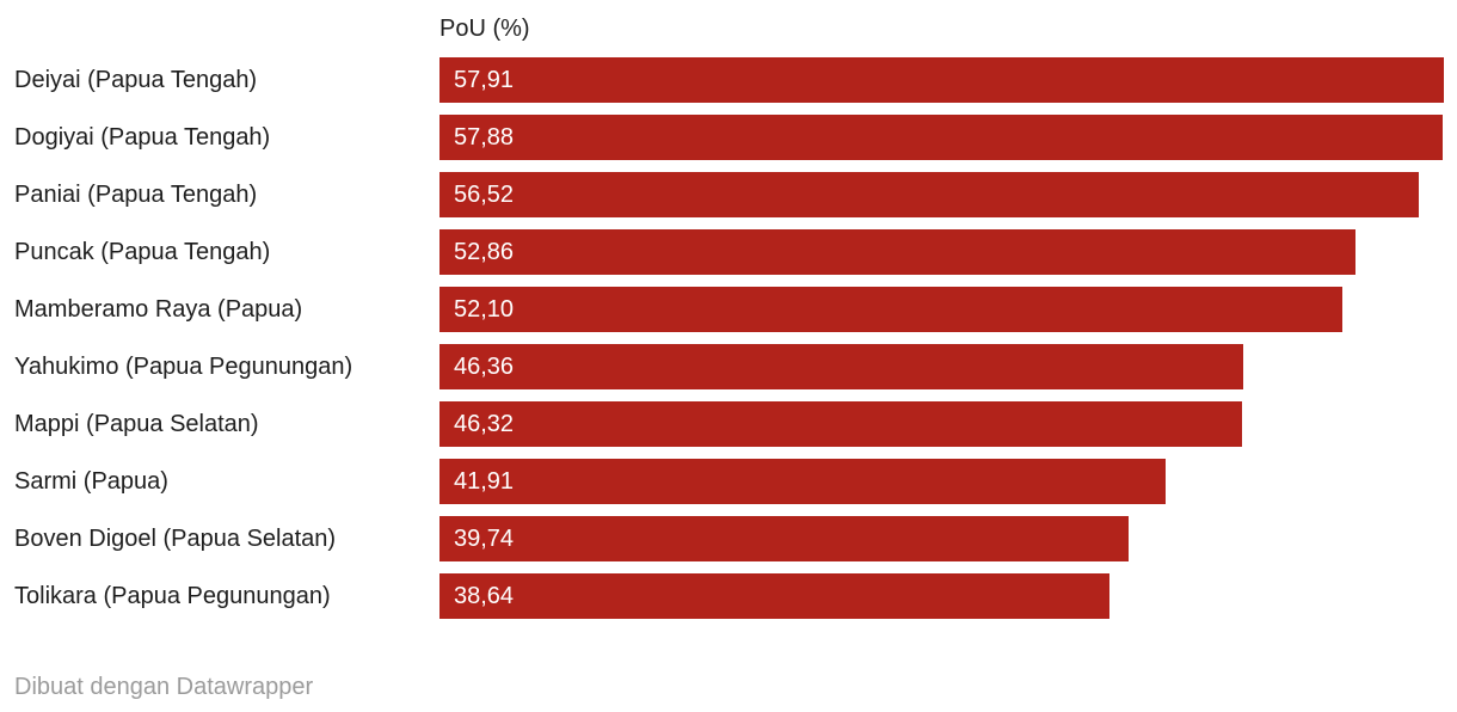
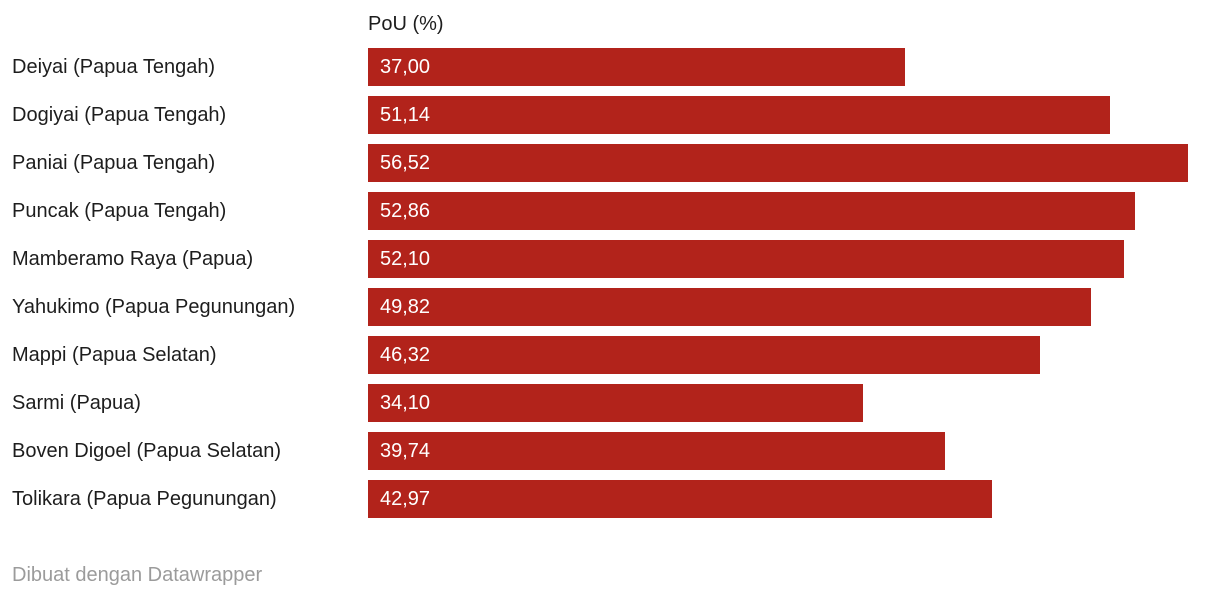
Deiyai (Papua Tengah): 57,91 -> 37,00
Dogiyai (Papua Tengah): 57,88 -> 51,14
Yahukimo (Papua Pegunungan): 46,36 -> 49,82
Sarmi (Papua): 41,91 -> 34,10
Tolikara (Papua Pegunungan): 38,64 -> 42,97
